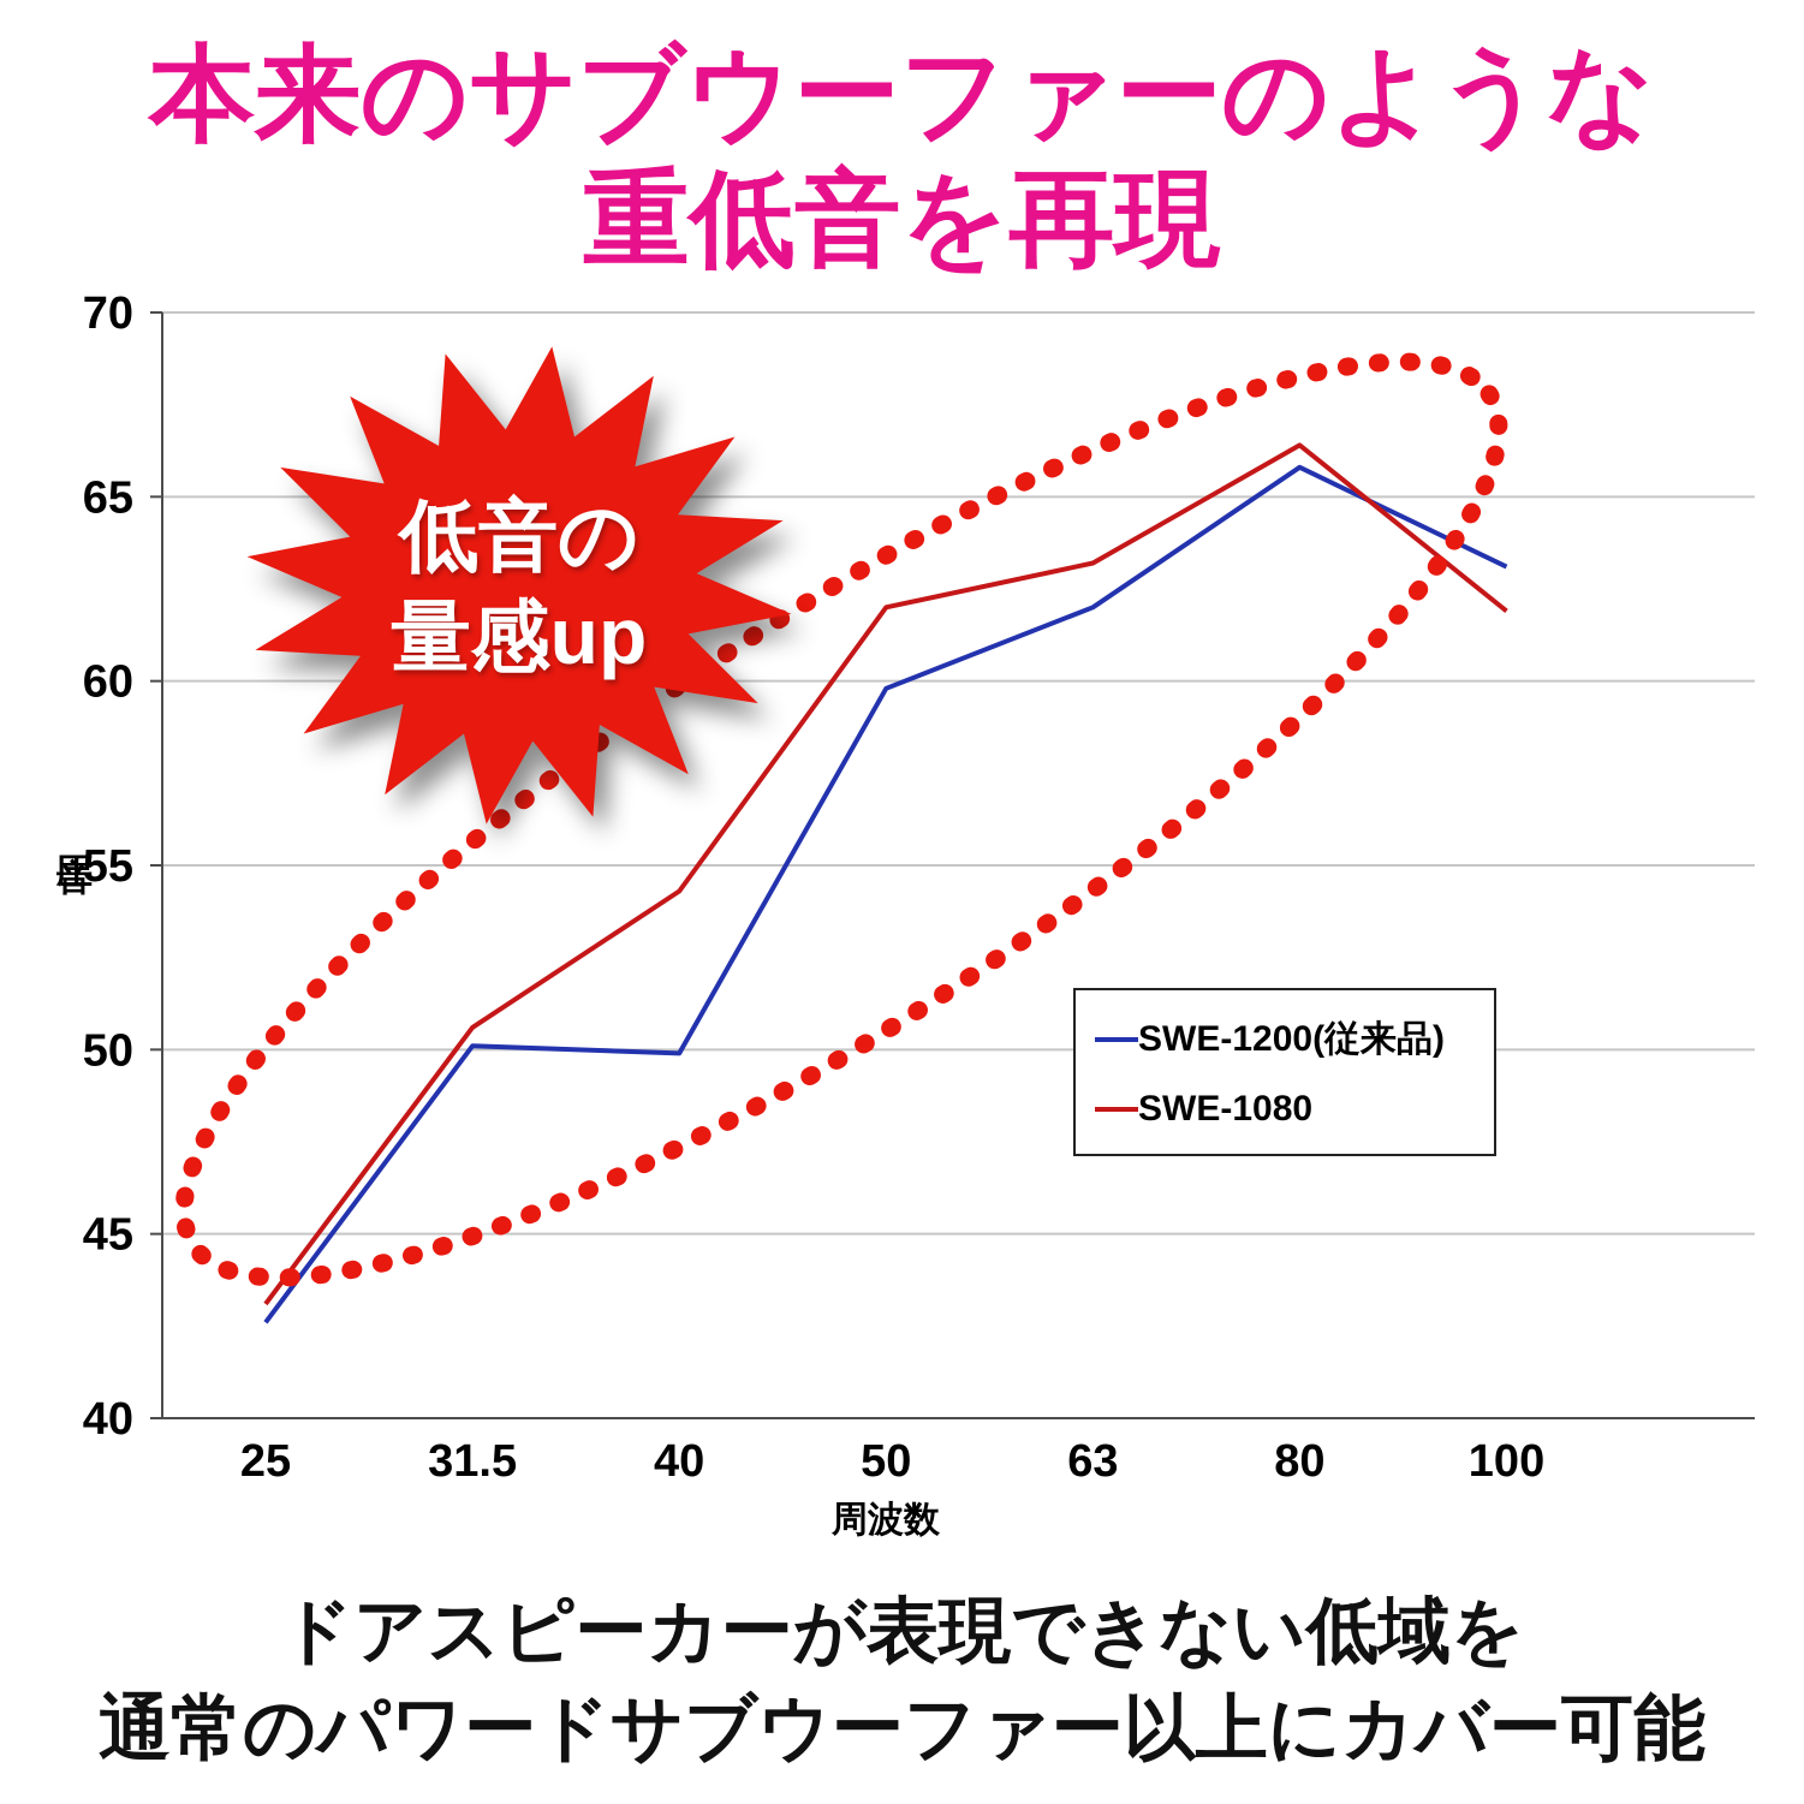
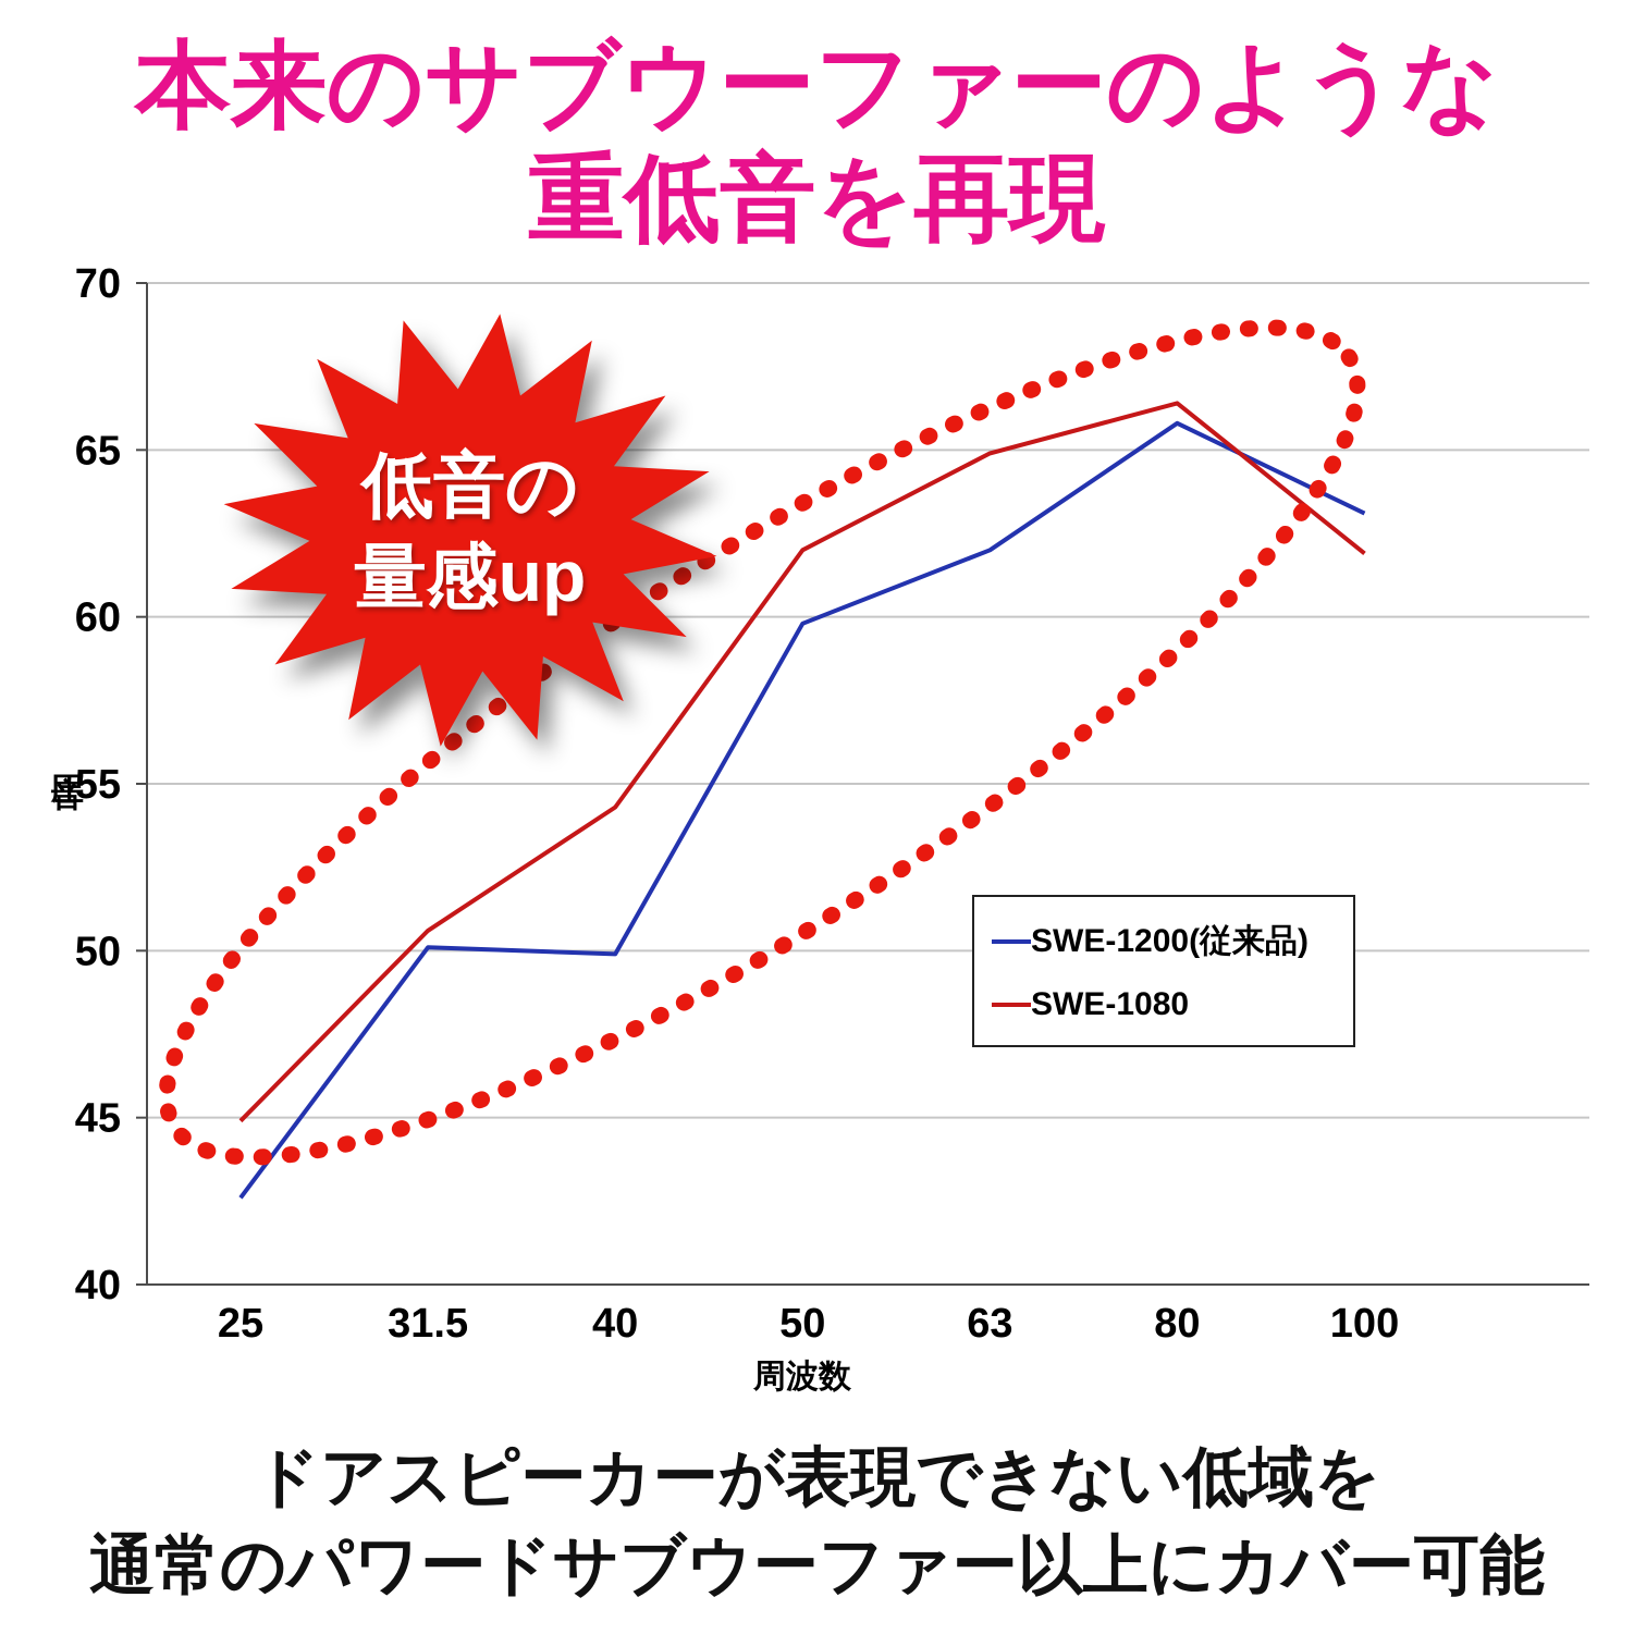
SWE-1080/25: 43.1 -> 44.9
SWE-1080/63: 63.2 -> 64.9
